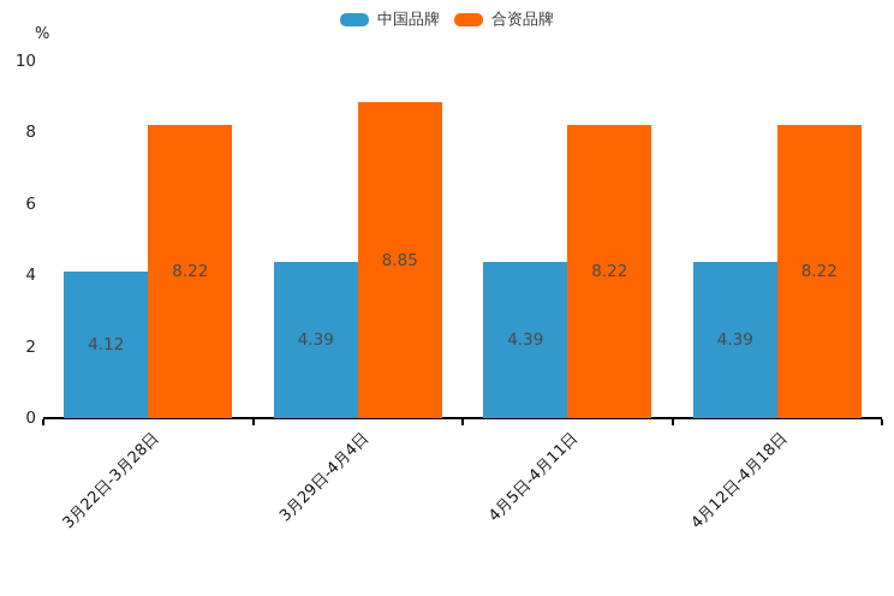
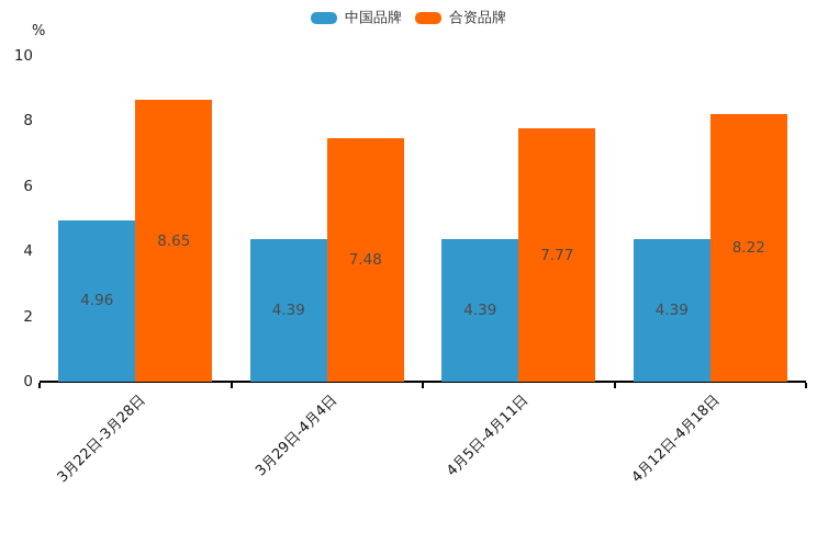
中国品牌/3月22日-3月28日: 4.12 -> 4.96
合资品牌/3月22日-3月28日: 8.22 -> 8.65
合资品牌/3月29日-4月4日: 8.85 -> 7.48
合资品牌/4月5日-4月11日: 8.22 -> 7.77
